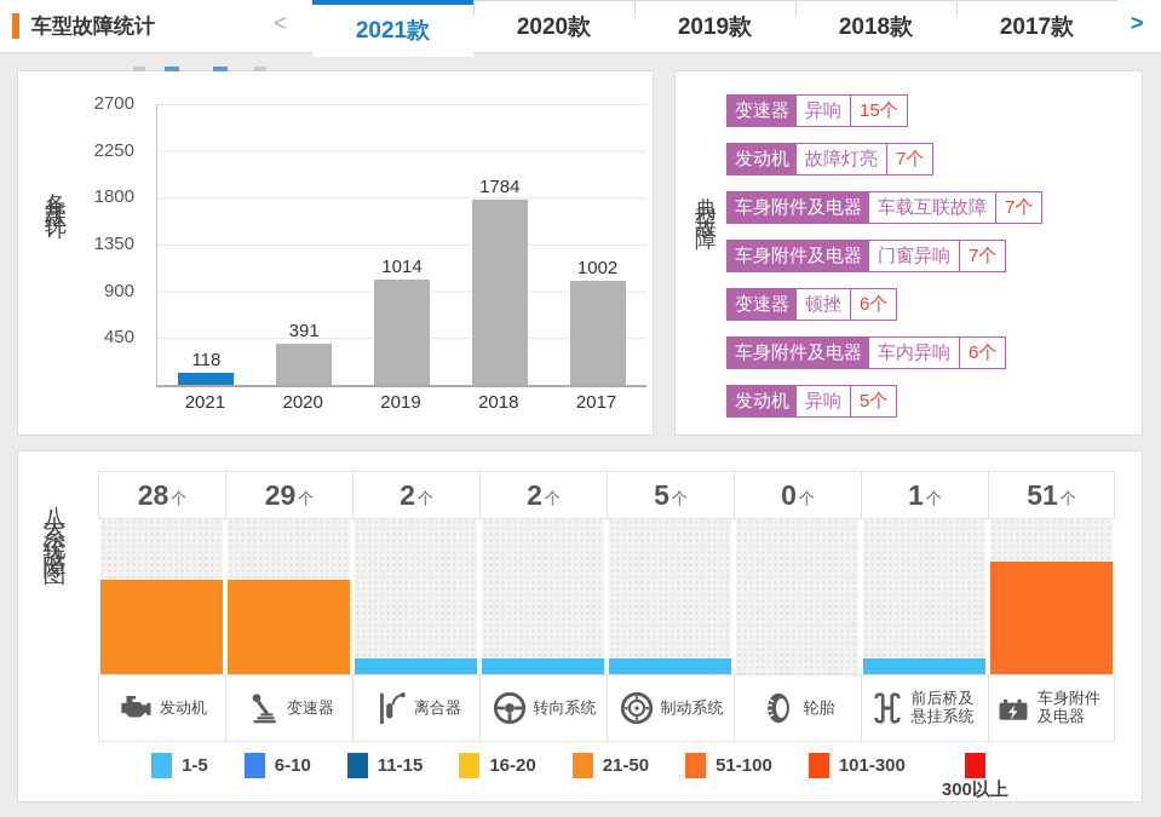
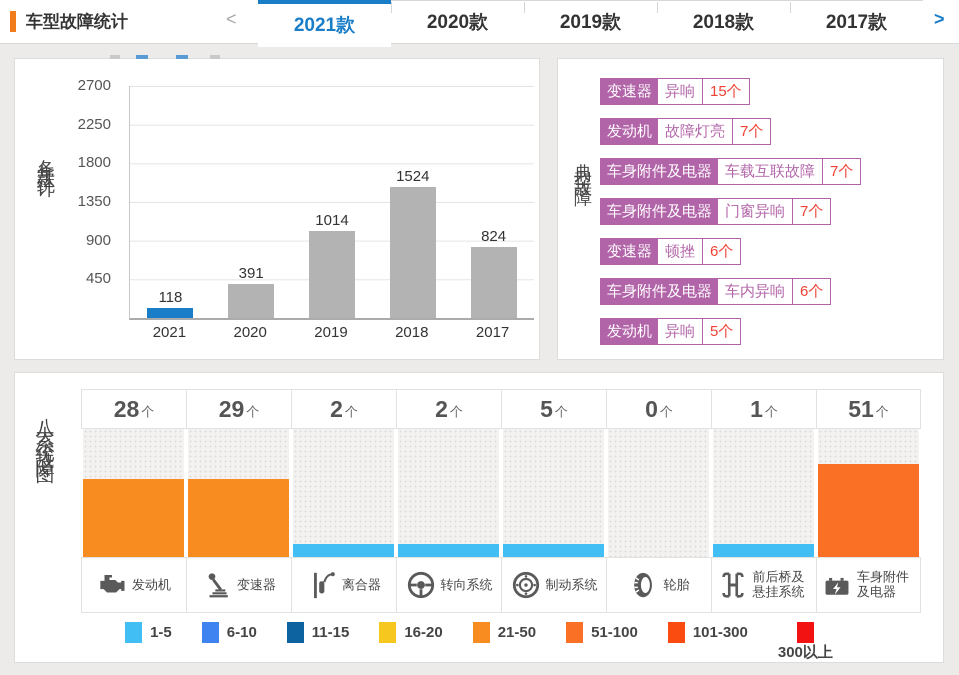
各年款统计/2018: 1784 -> 1524
各年款统计/2017: 1002 -> 824
